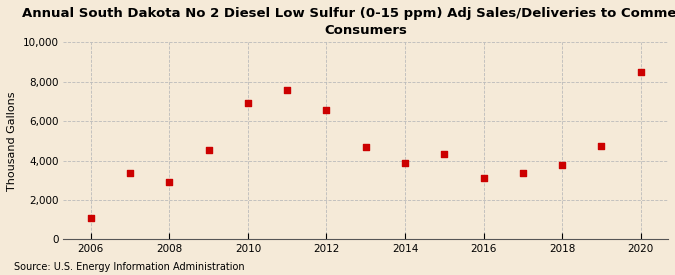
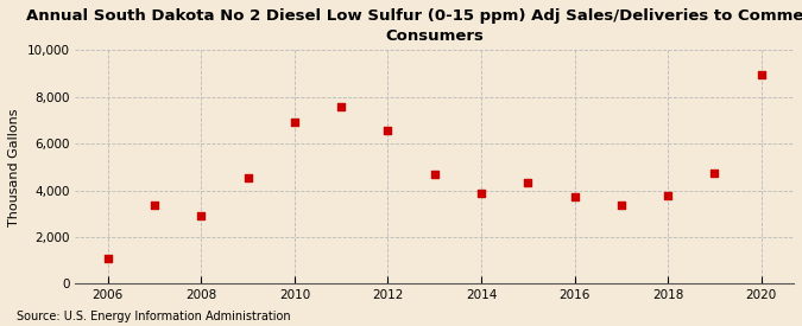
2016: 3,100 -> 3,700
2020: 8,500 -> 9,000
